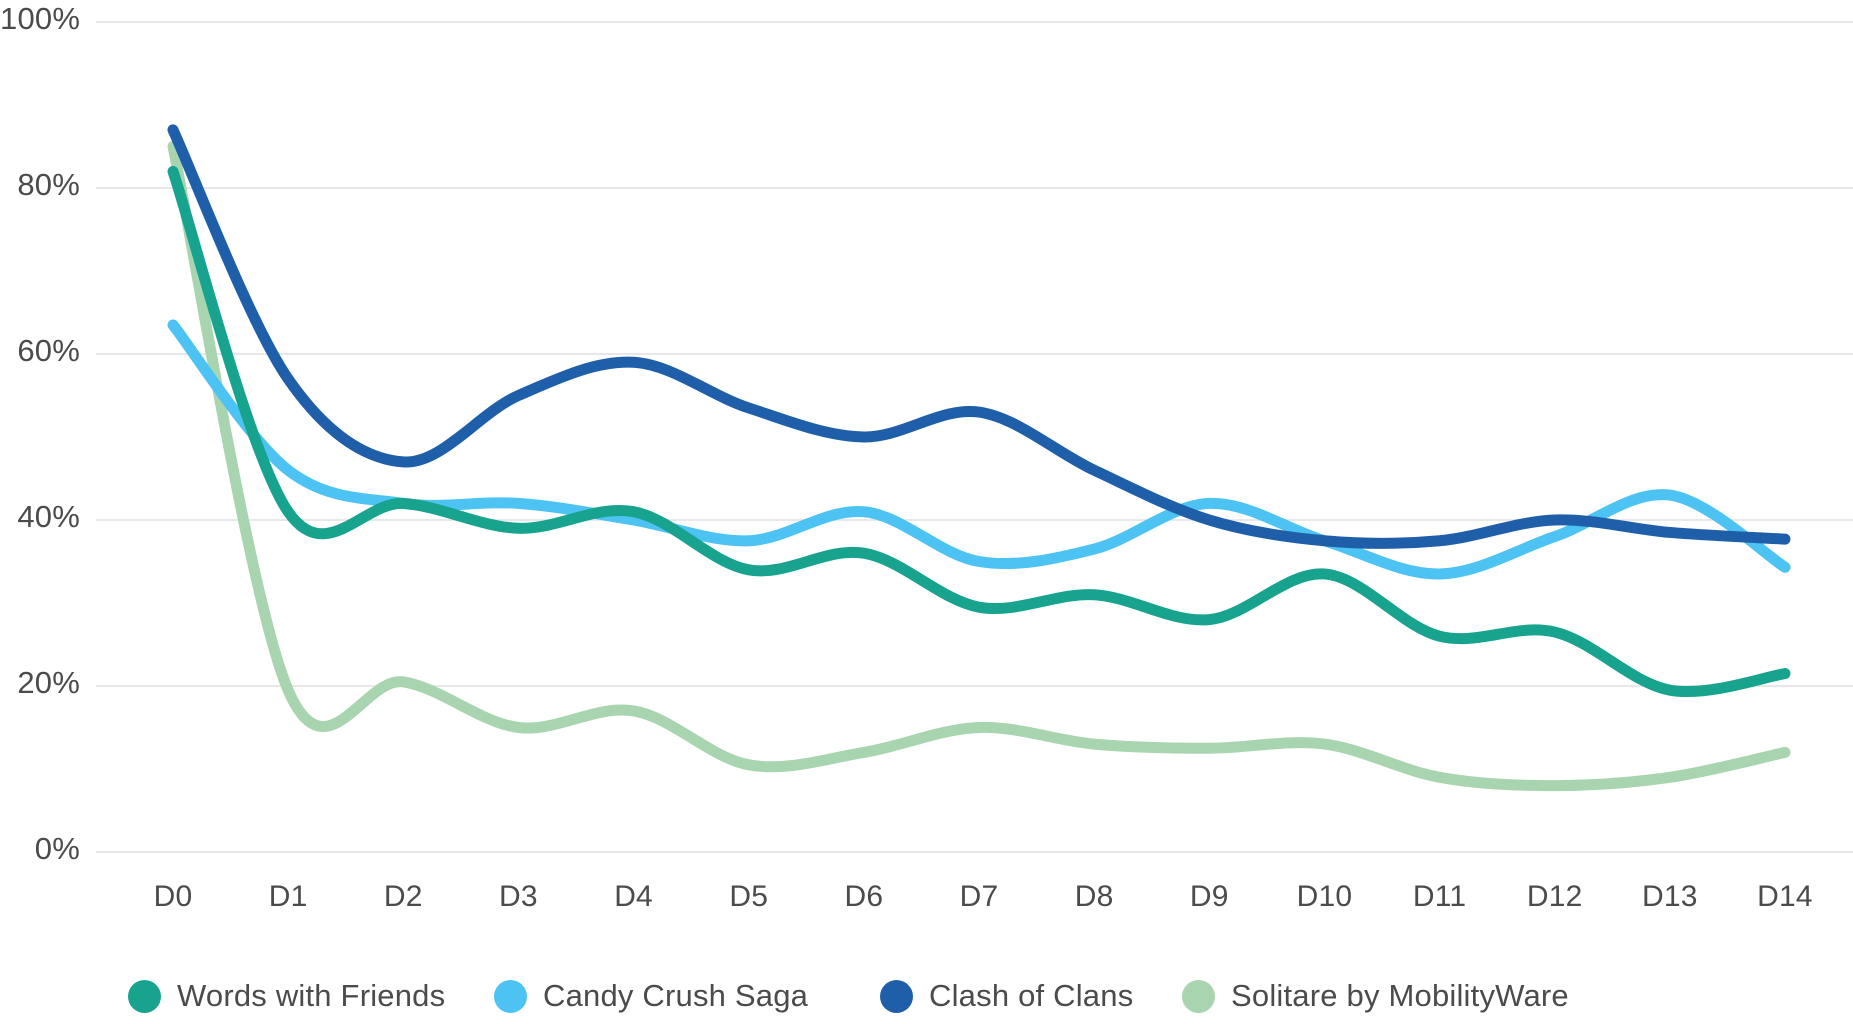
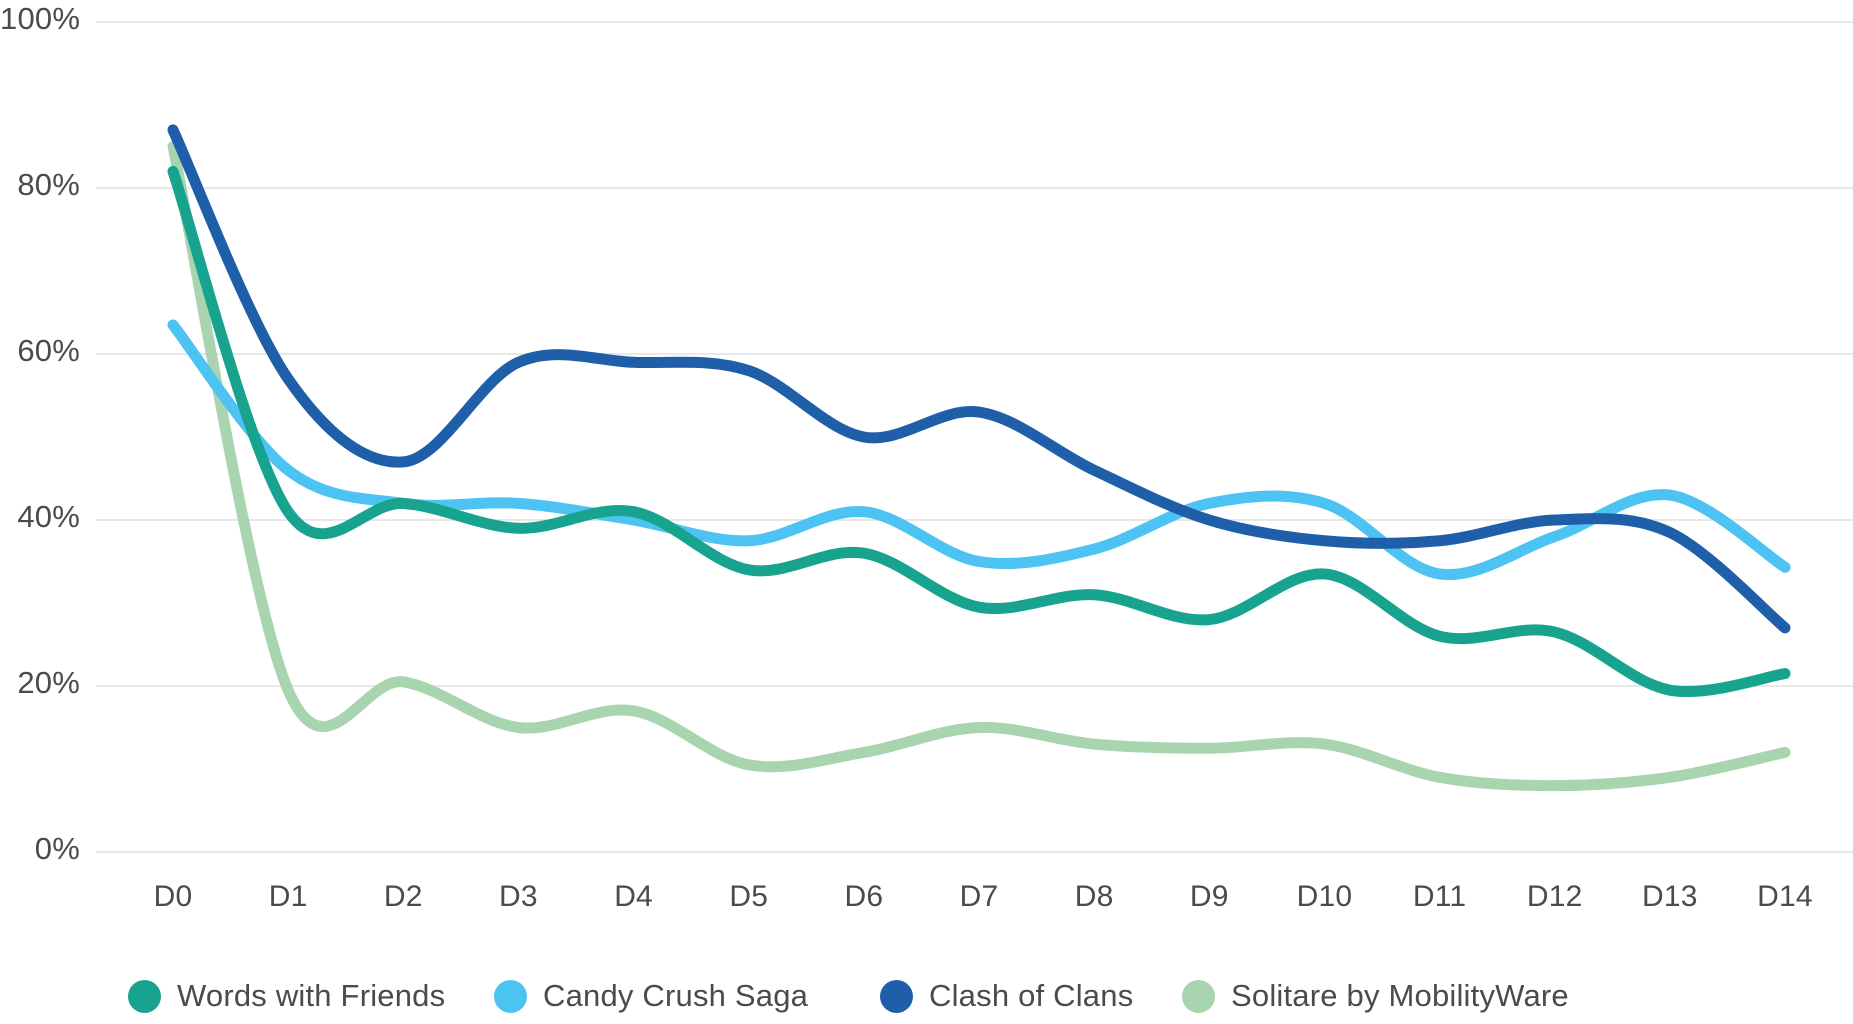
Clash of Clans/D3: 55% -> 59%
Clash of Clans/D5: 54% -> 58%
Candy Crush Saga/D10: 38% -> 42%
Clash of Clans/D14: 38% -> 27%
